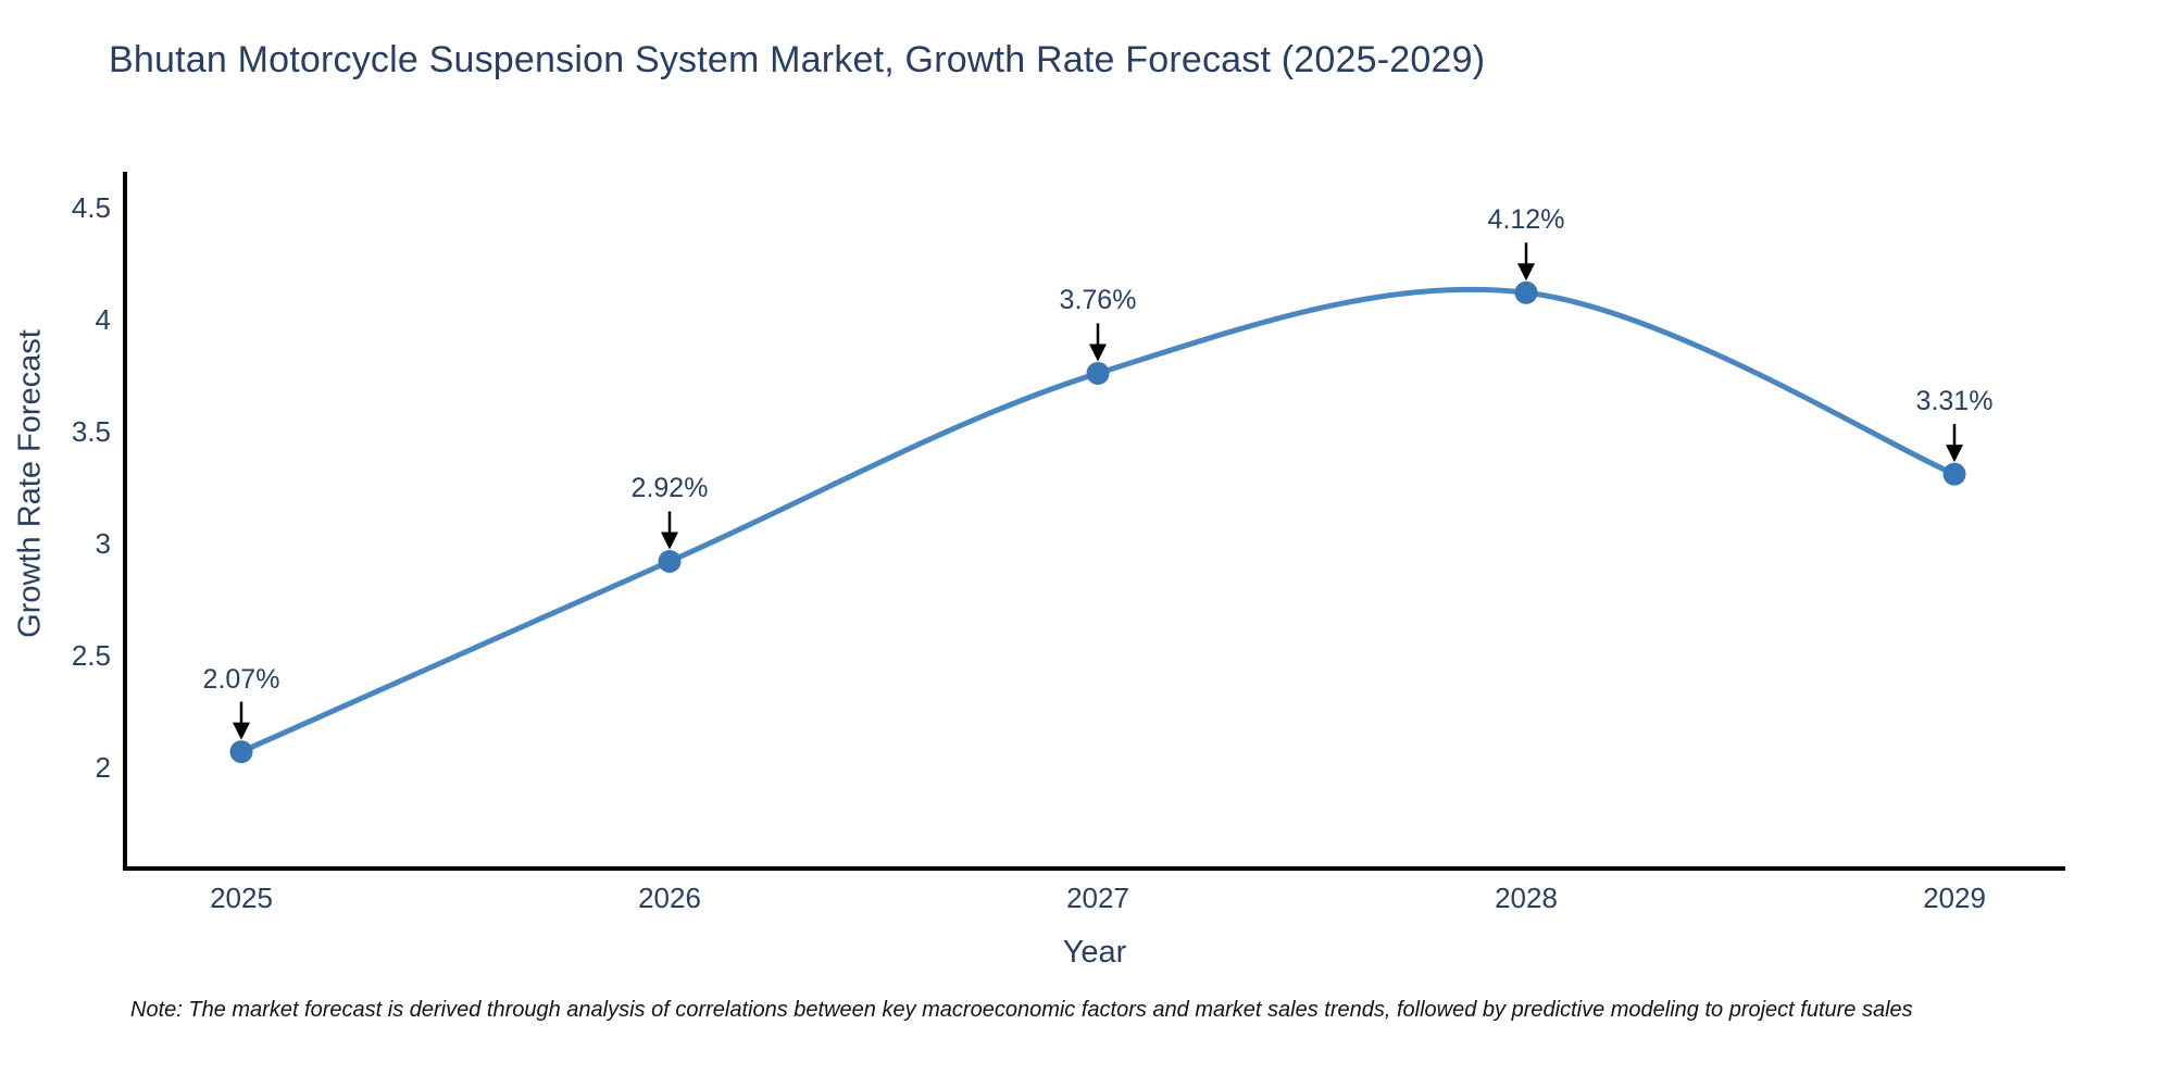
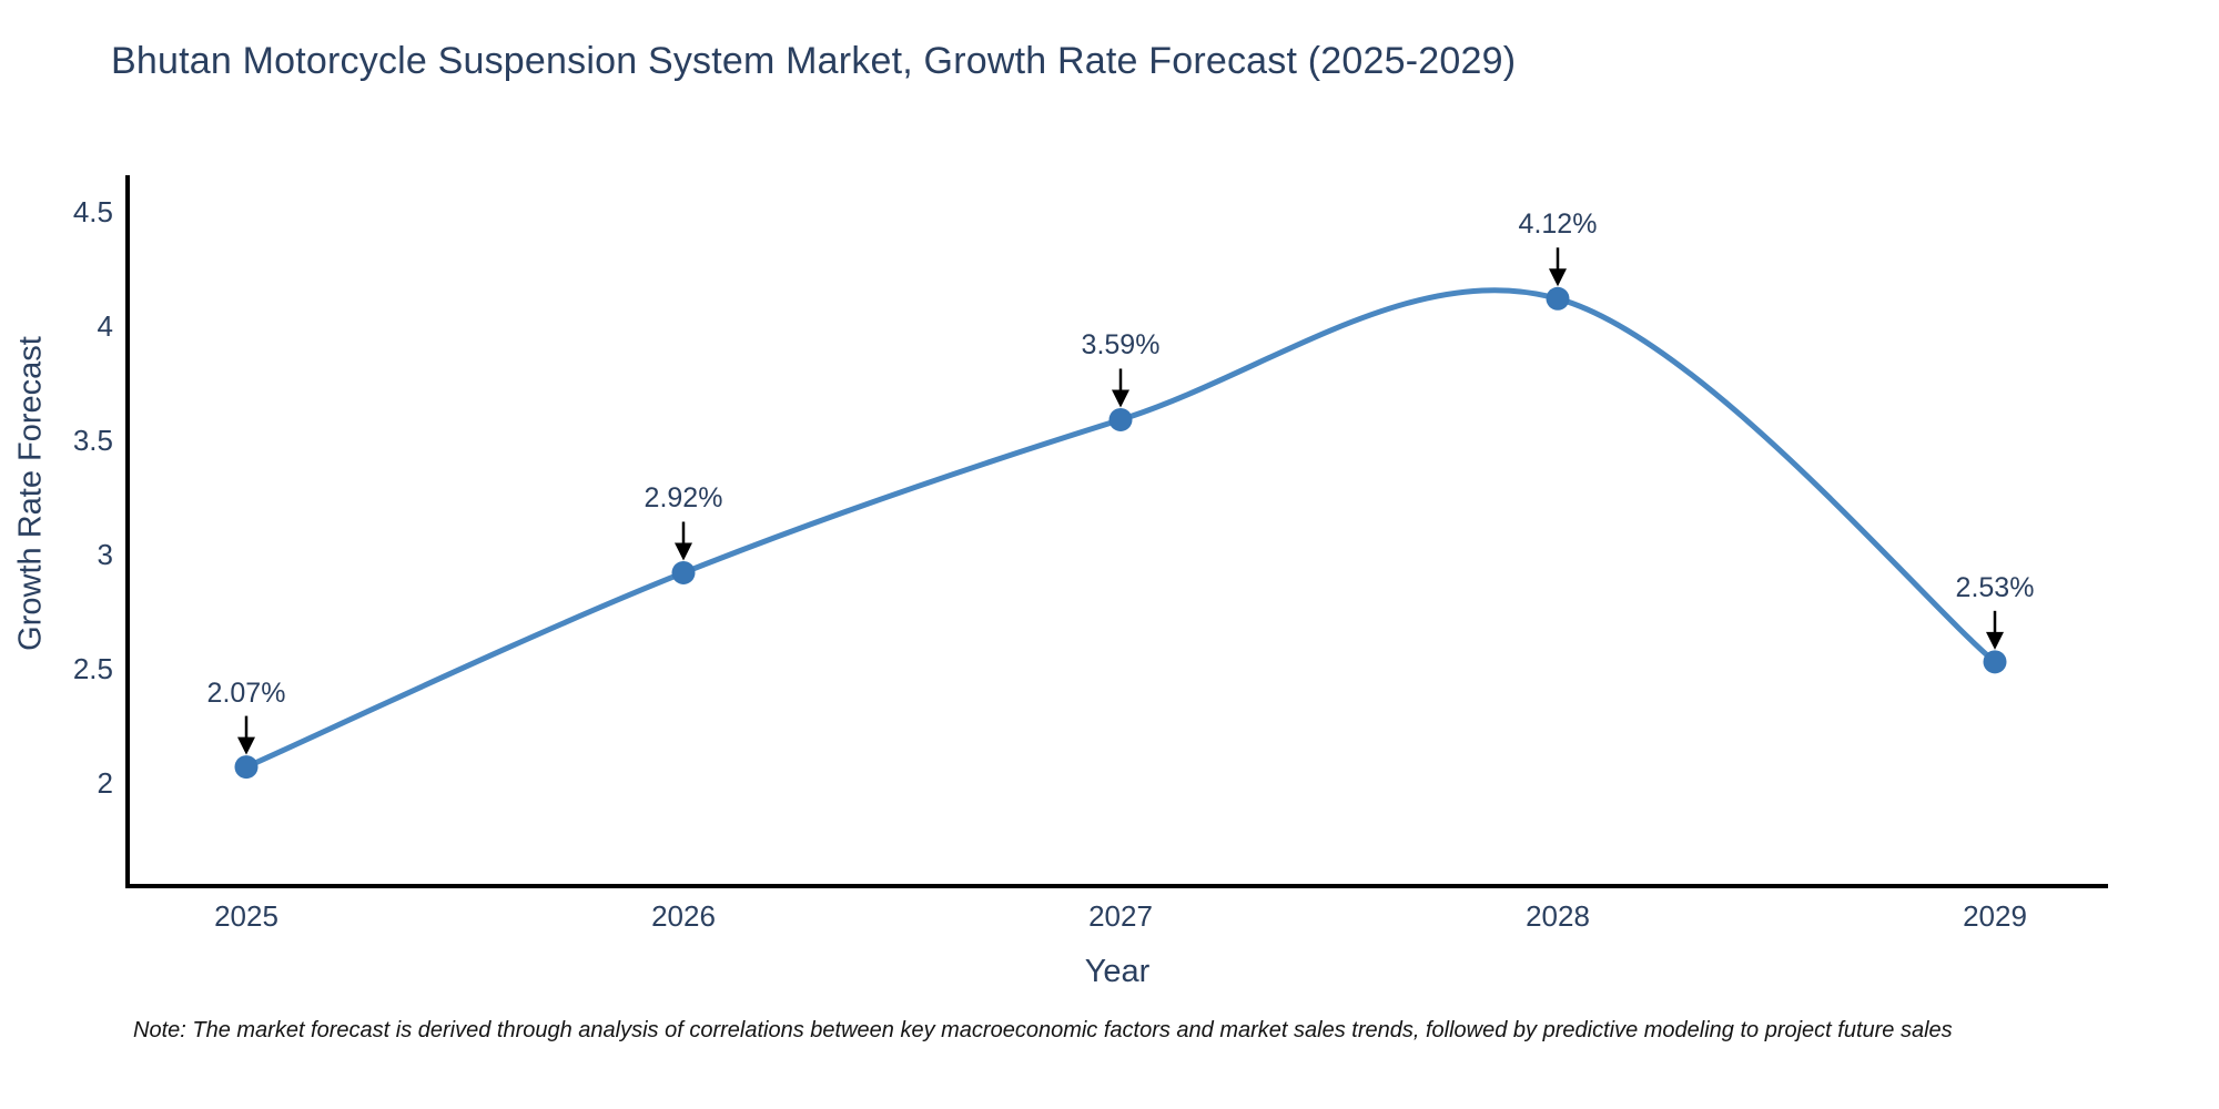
2027: 3.76% -> 3.59%
2029: 3.31% -> 2.53%
